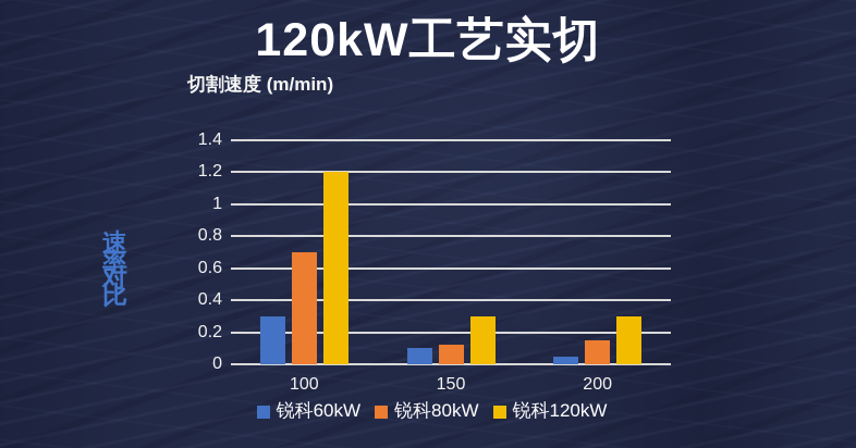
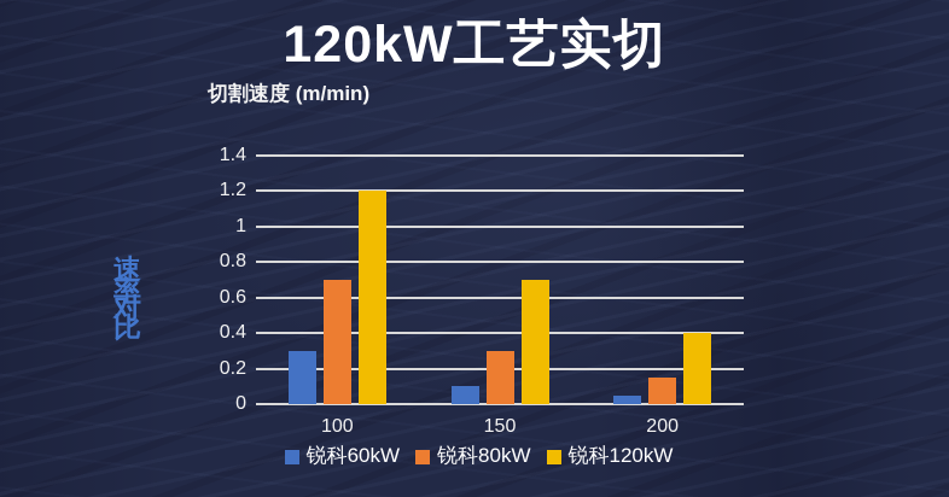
锐科80kW/150: 0.12 -> 0.30
锐科120kW/150: 0.3 -> 0.7
锐科120kW/200: 0.3 -> 0.4
